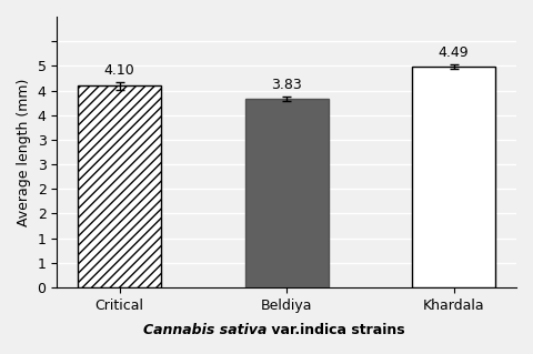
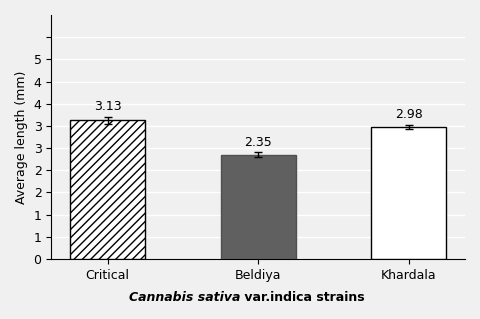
Critical: 4.10 -> 3.13
Beldiya: 3.83 -> 2.35
Khardala: 4.49 -> 2.98
